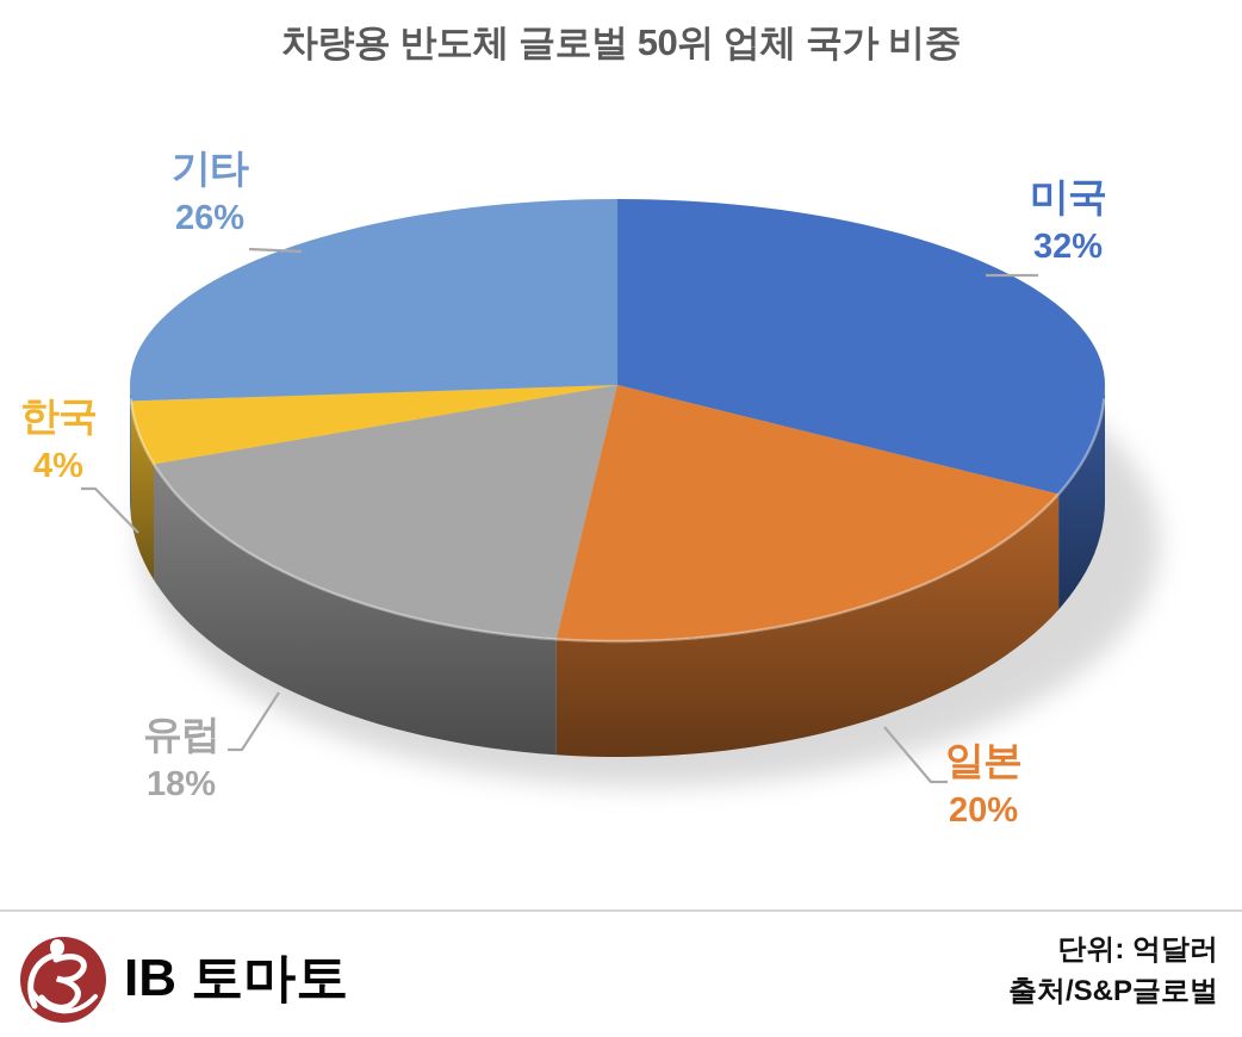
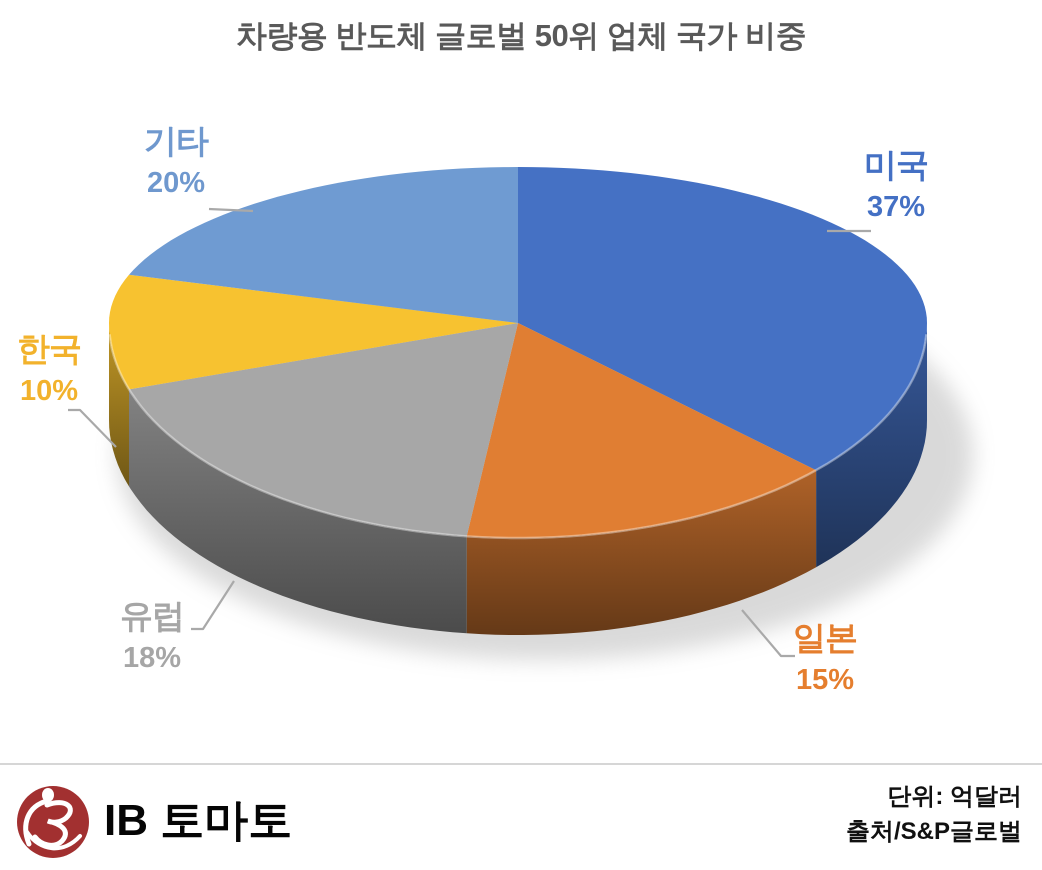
미국: 32% -> 37%
일본: 20% -> 15%
한국: 4% -> 10%
기타: 26% -> 20%
